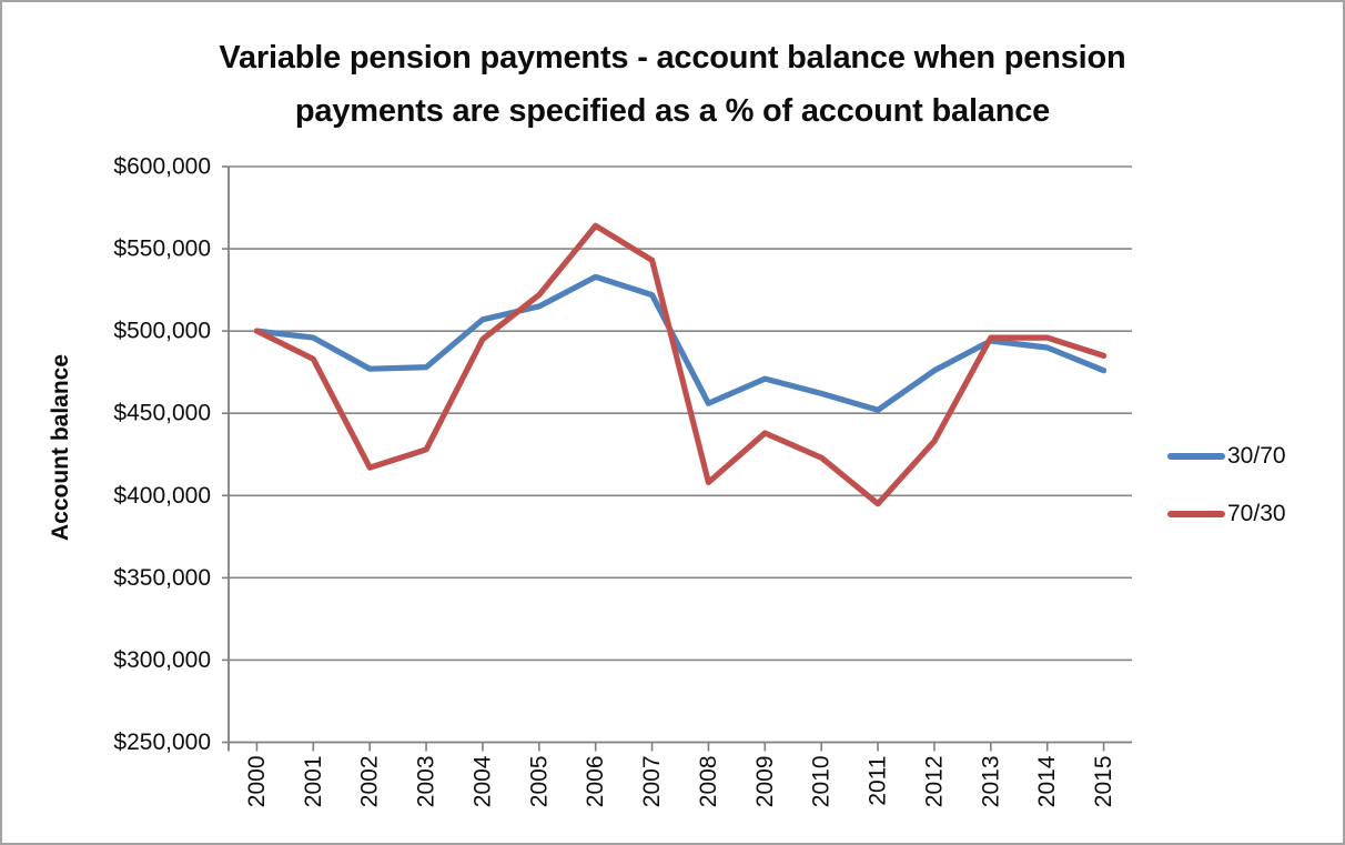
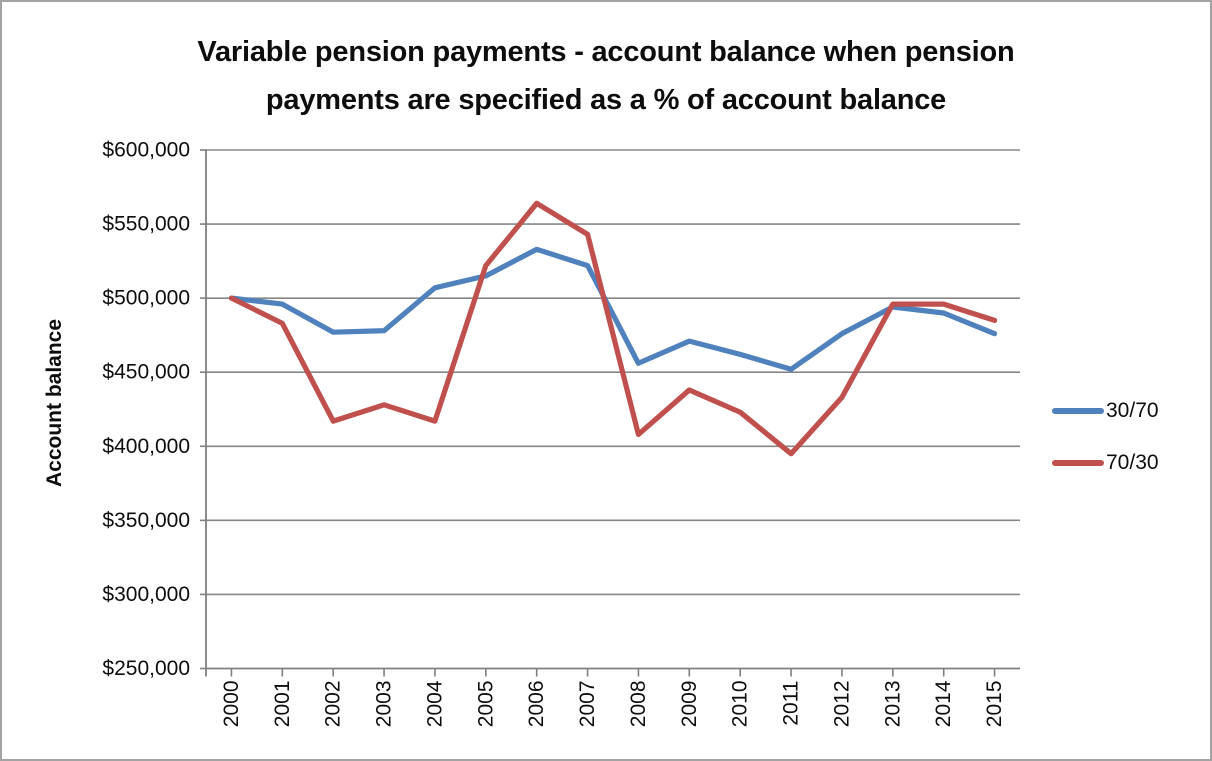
70/30/2004: $495000 -> $417000
